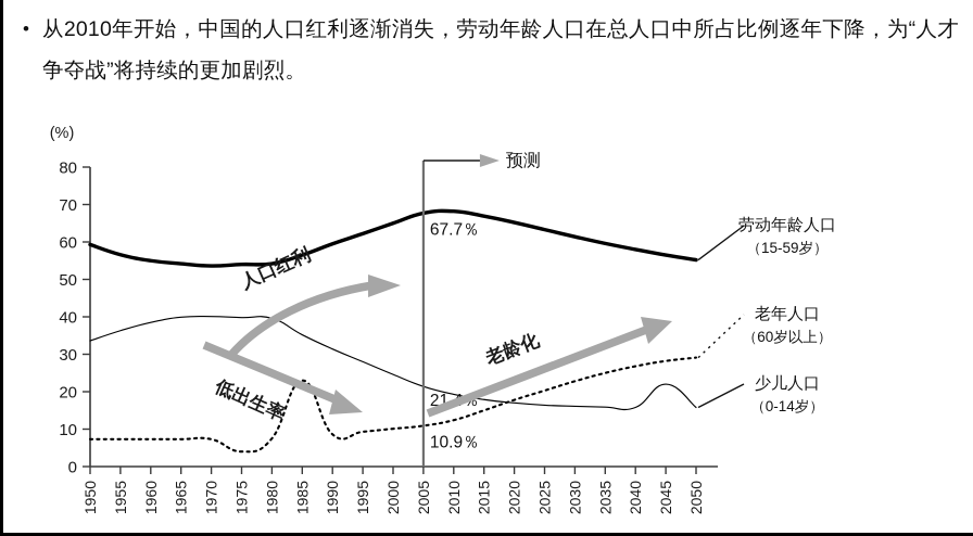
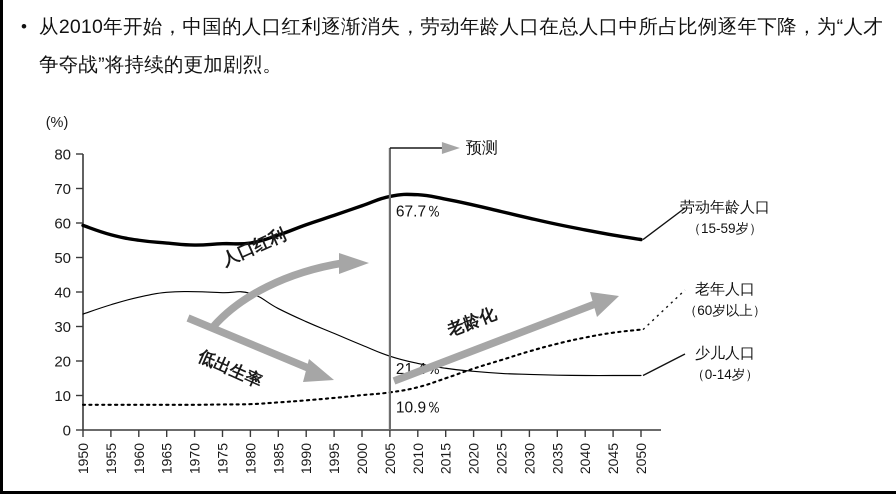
老年人口/1975: 4 -> 7
老年人口/1985: 23 -> 8
少儿人口/2045: 22 -> 16
